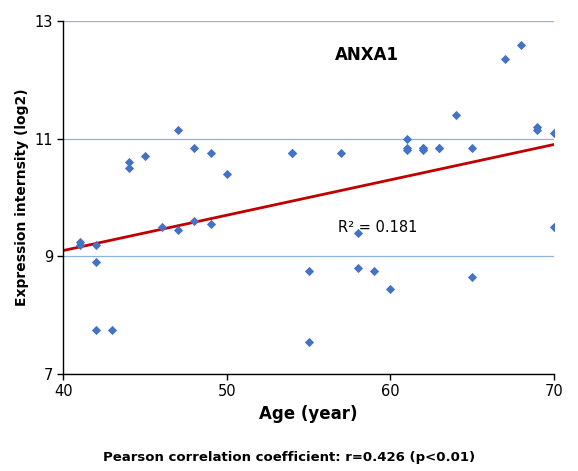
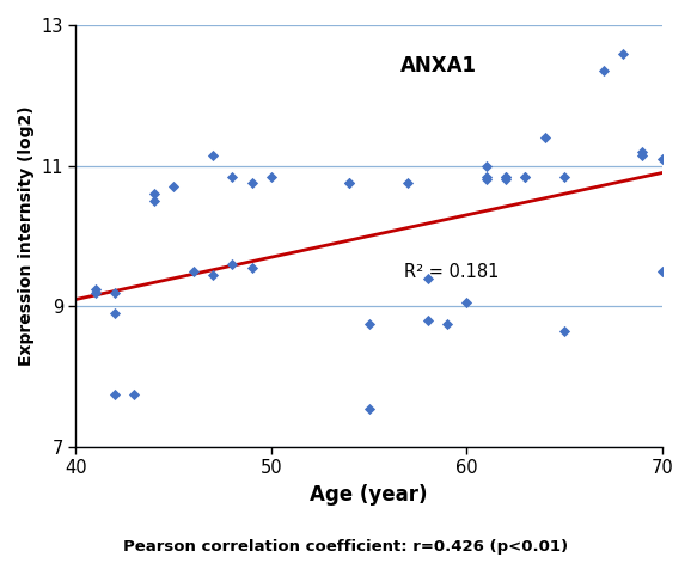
50: 10.40 -> 10.85
60: 8.44 -> 9.05
